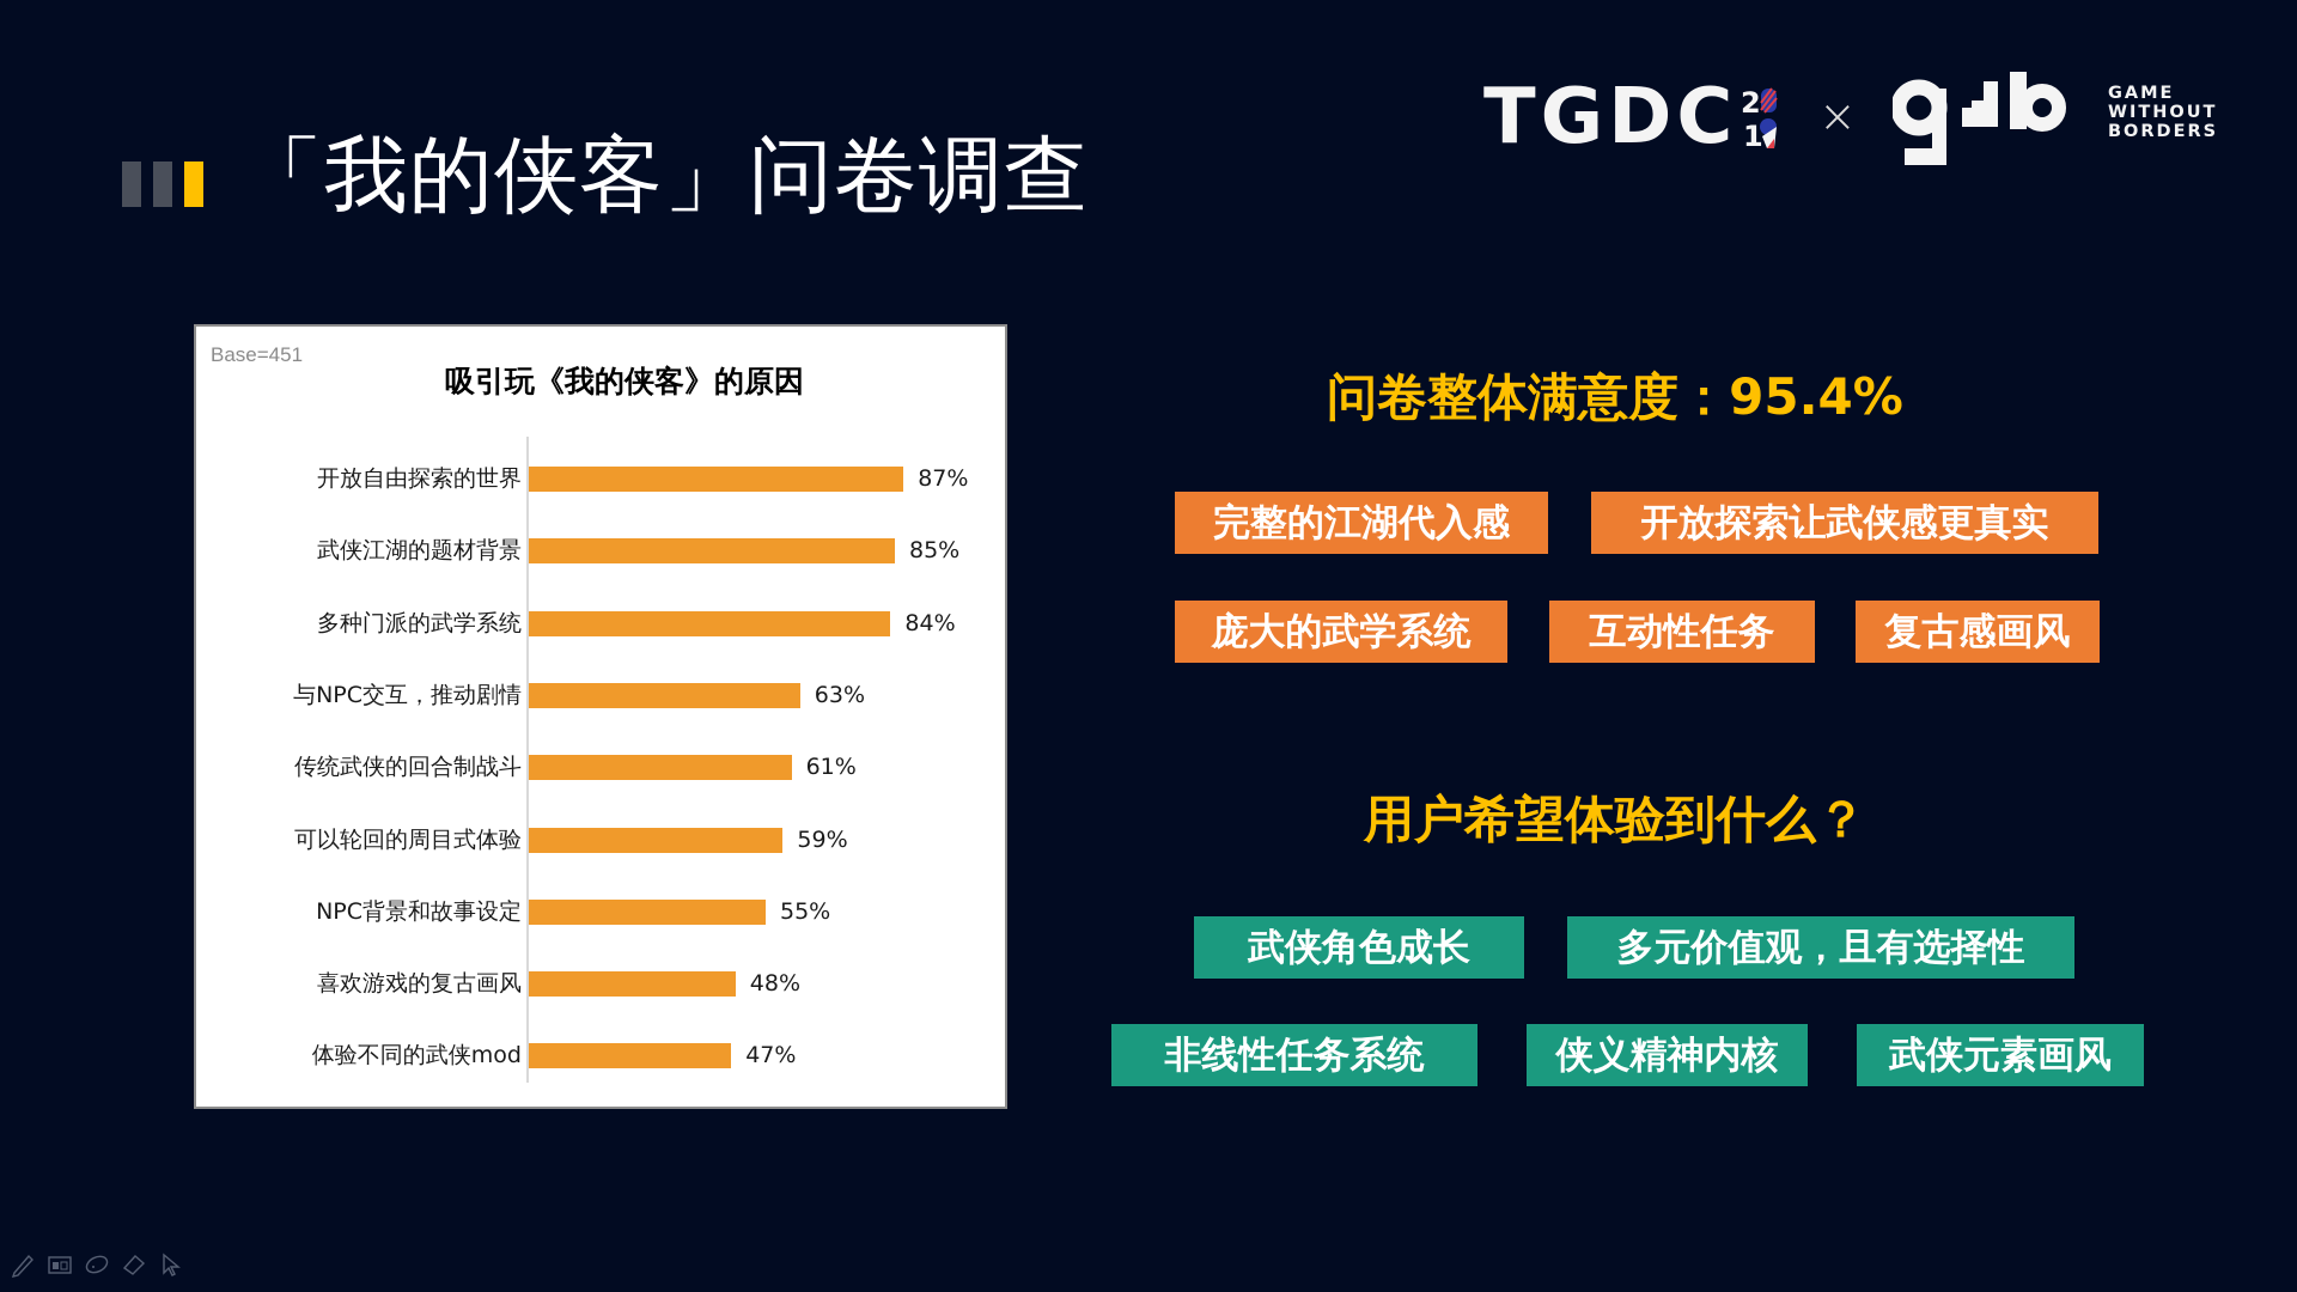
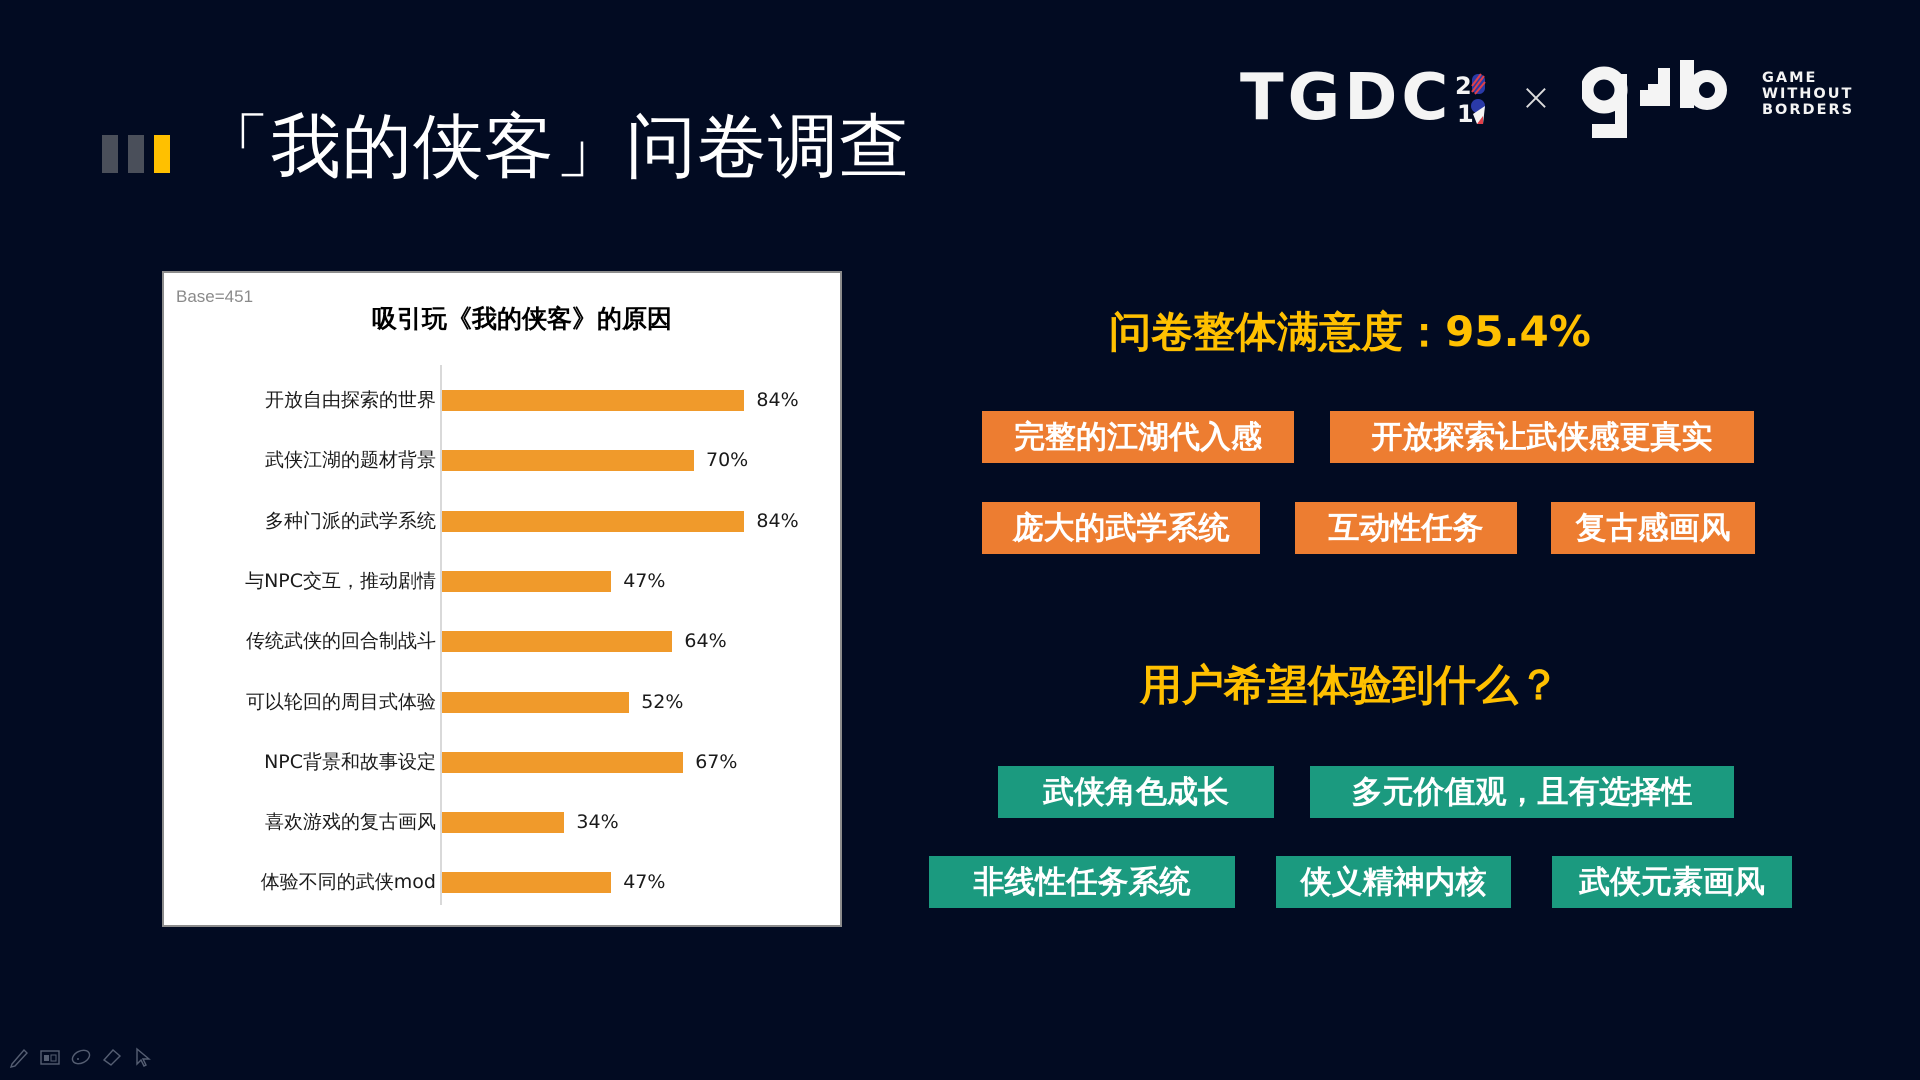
开放自由探索的世界: 87% -> 84%
武侠江湖的题材背景: 85% -> 70%
与NPC交互，推动剧情: 63% -> 47%
传统武侠的回合制战斗: 61% -> 64%
可以轮回的周目式体验: 59% -> 52%
NPC背景和故事设定: 55% -> 67%
喜欢游戏的复古画风: 48% -> 34%
